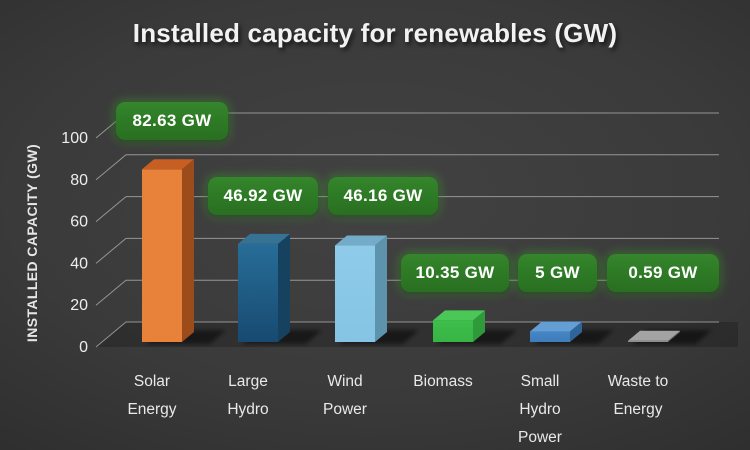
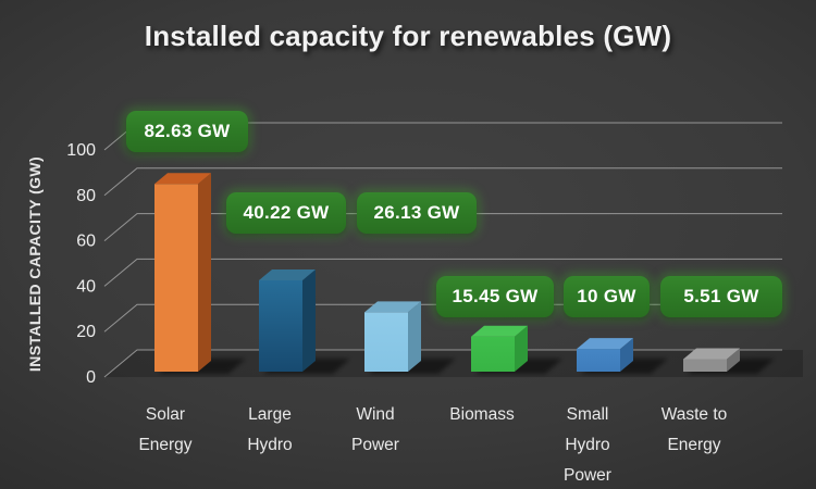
Large Hydro: 46.92 -> 40.22
Wind Power: 46.16 -> 26.13
Biomass: 10.35 -> 15.45
Small Hydro Power: 5 -> 10
Waste to Energy: 0.59 -> 5.51
